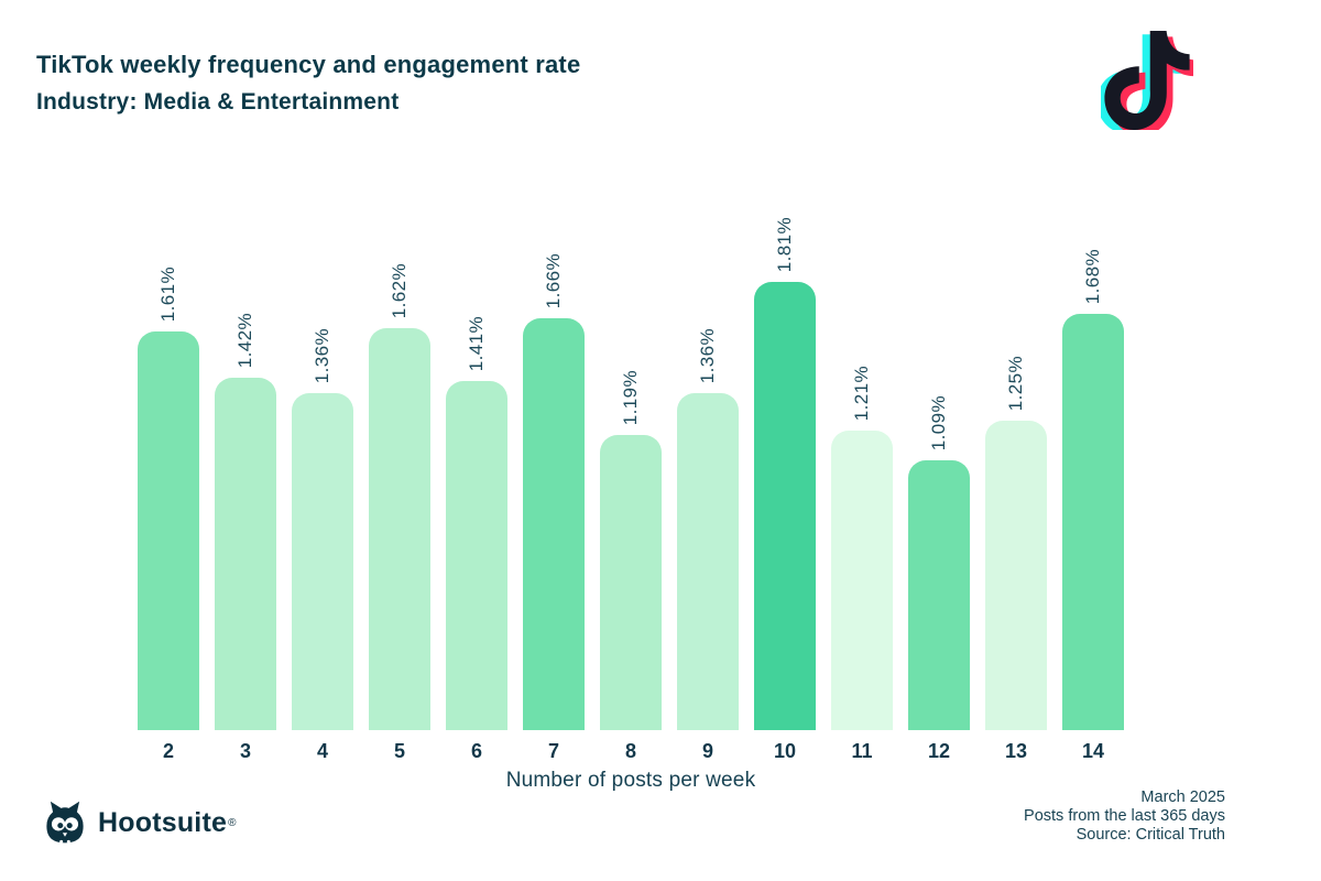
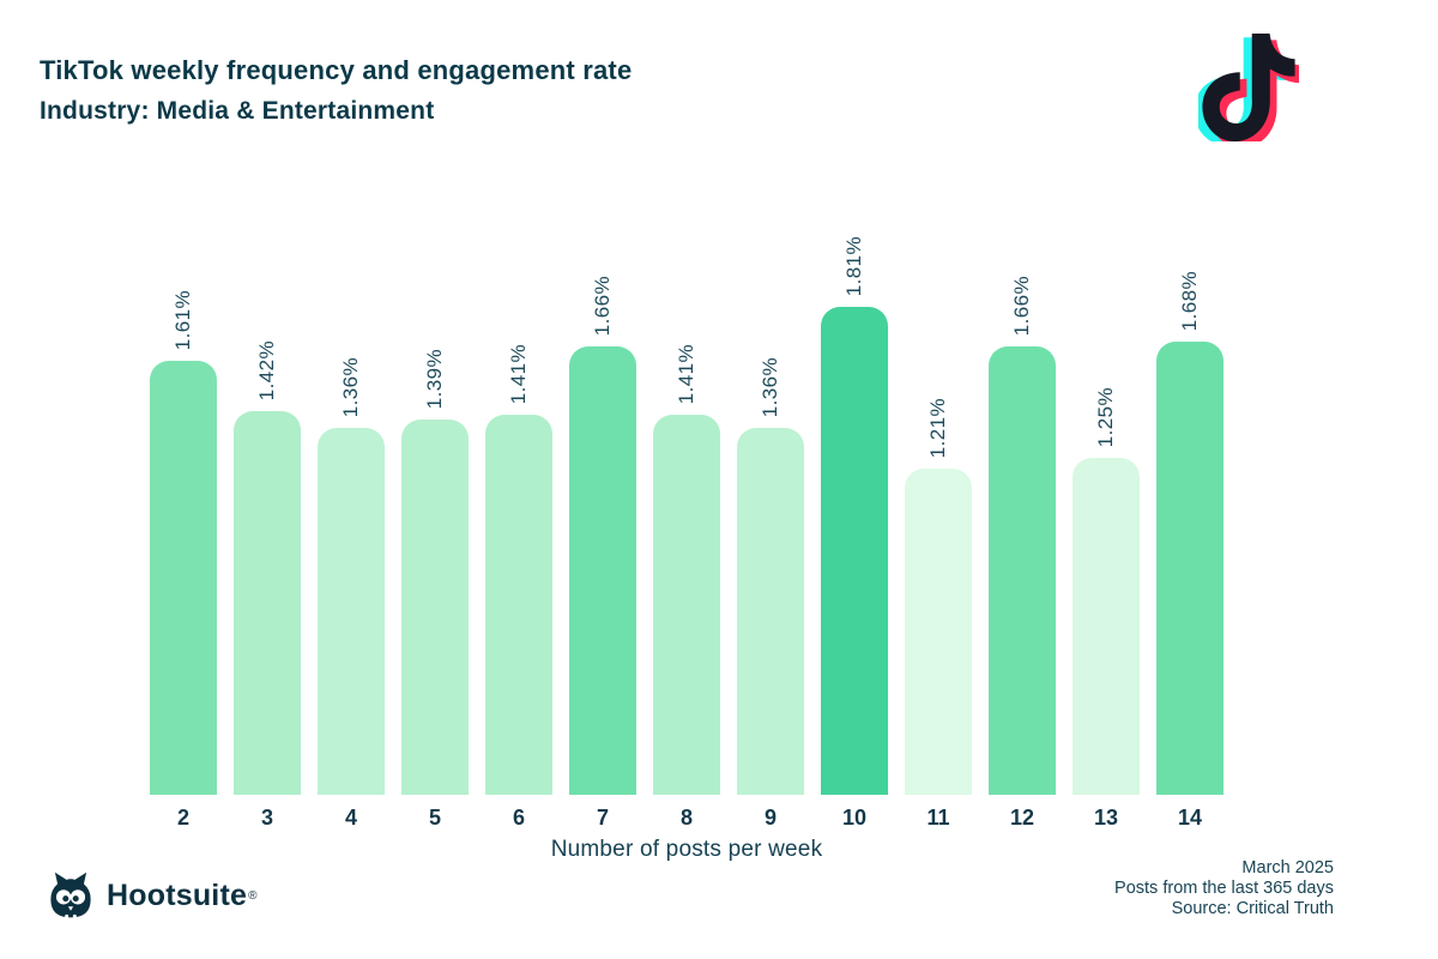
5: 1.62% -> 1.39%
8: 1.19% -> 1.41%
12: 1.09% -> 1.66%
